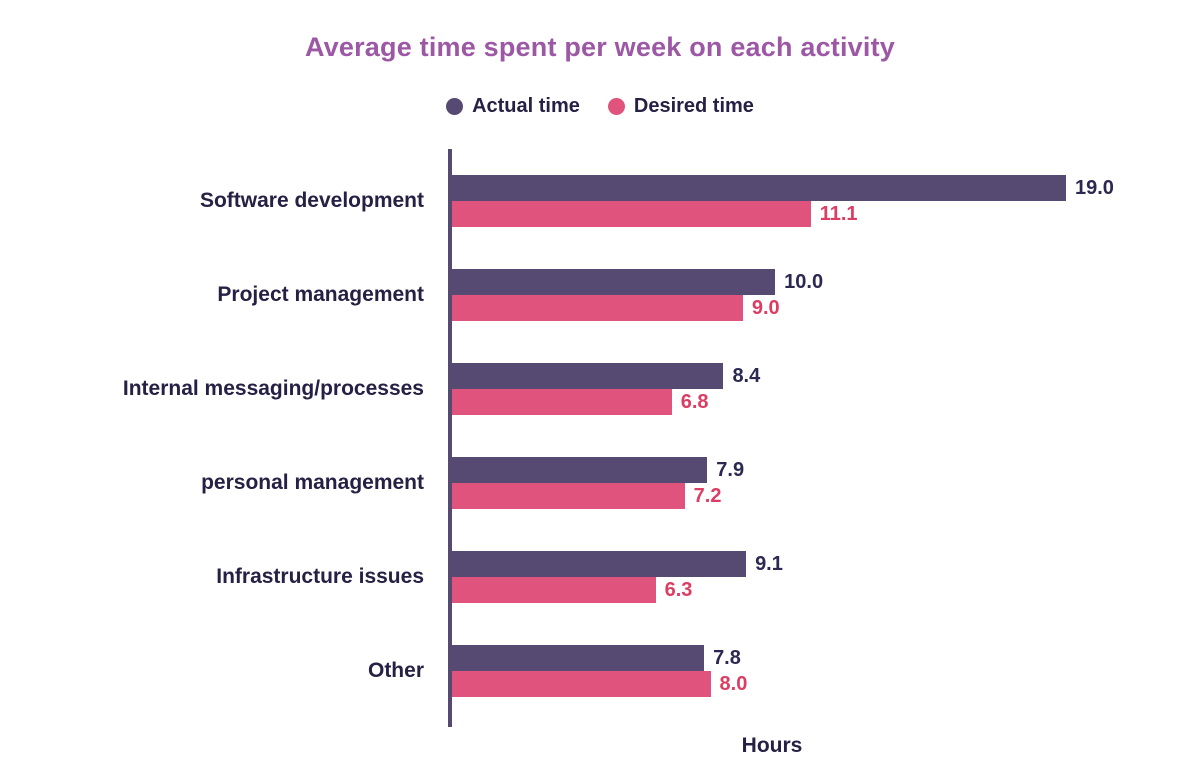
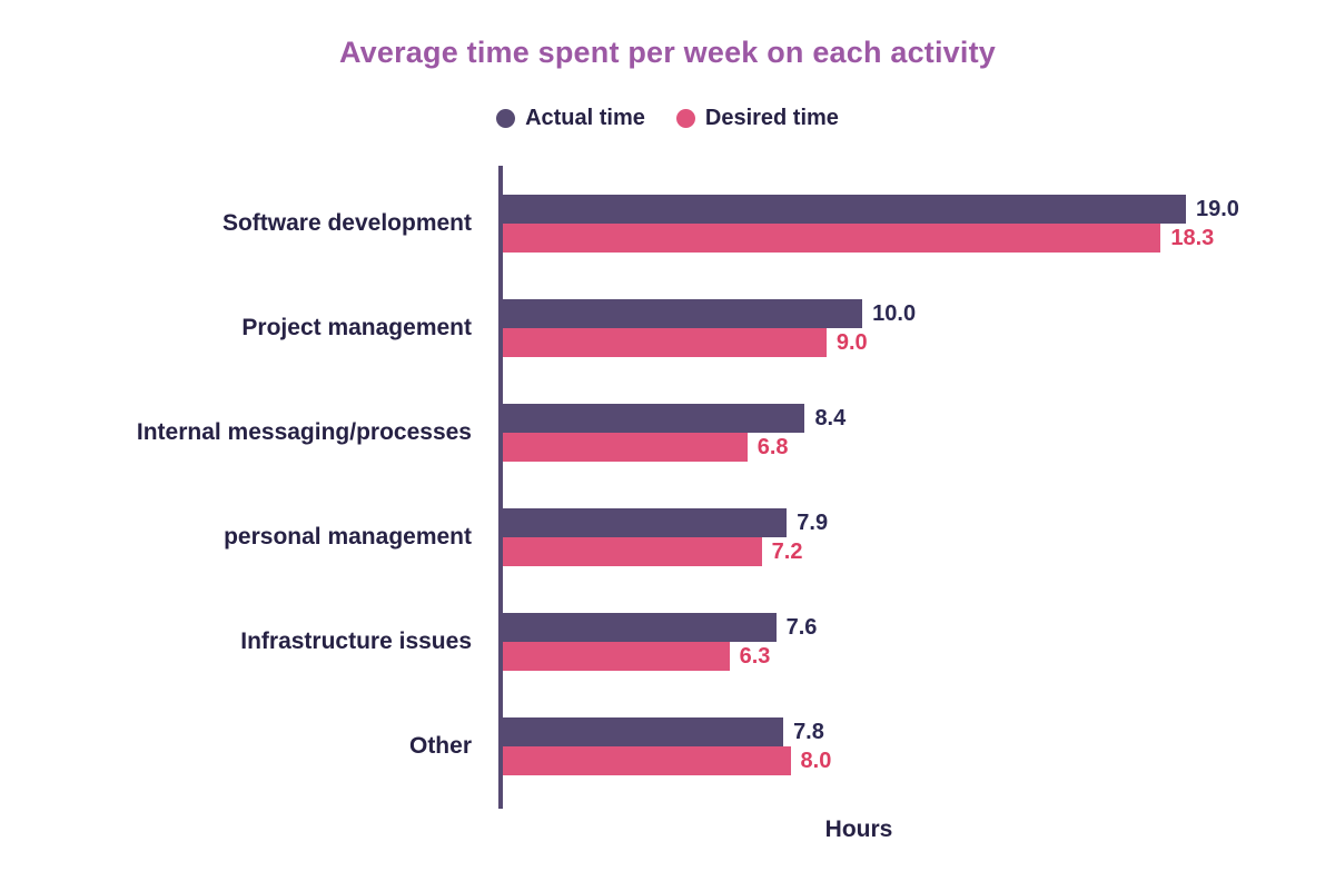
Desired time/Software development: 11.1 -> 18.3
Actual time/Infrastructure issues: 9.1 -> 7.6
